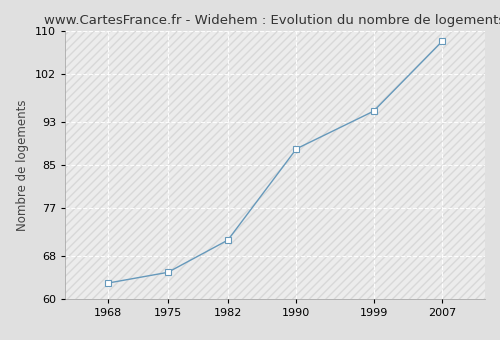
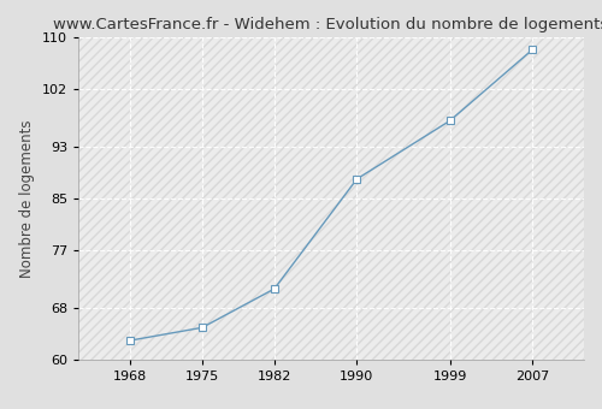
1999: 95 -> 97
